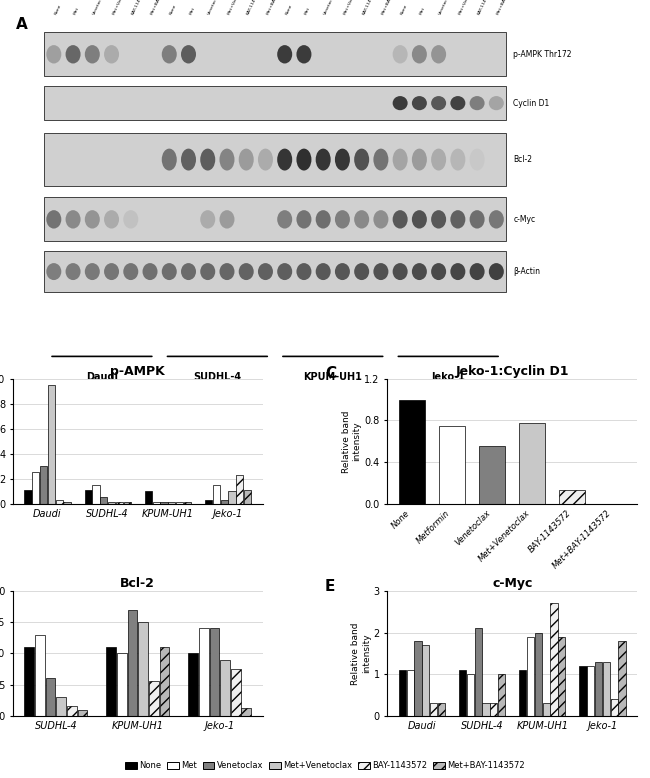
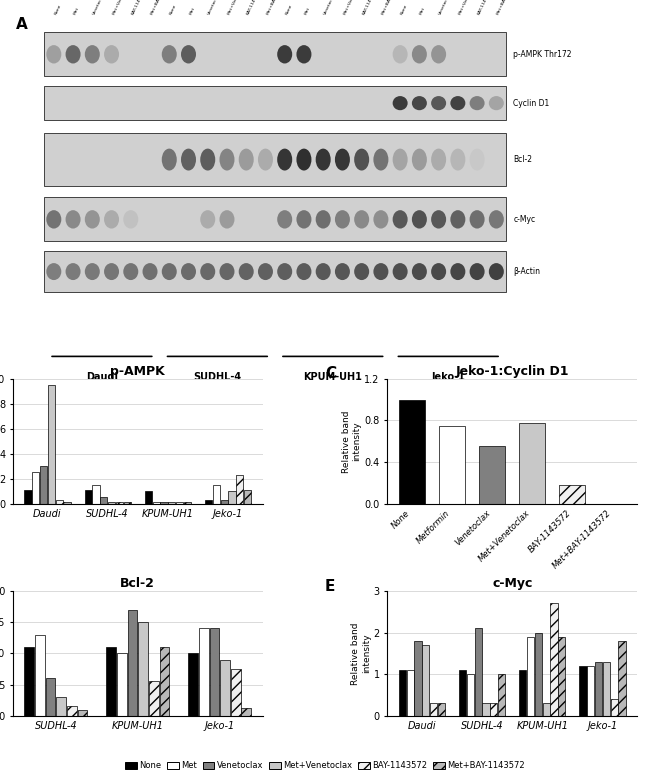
Jeko-1:Cyclin D1/BAY-1143572: 0.13 -> 0.18
